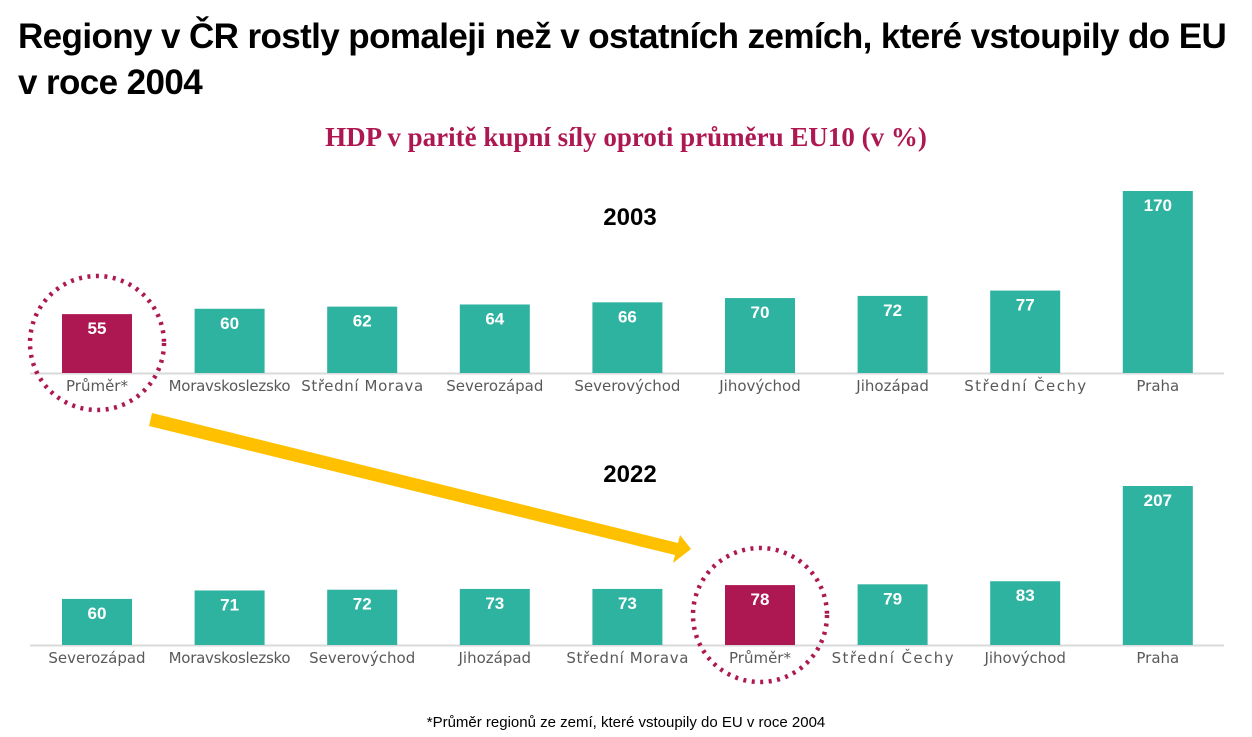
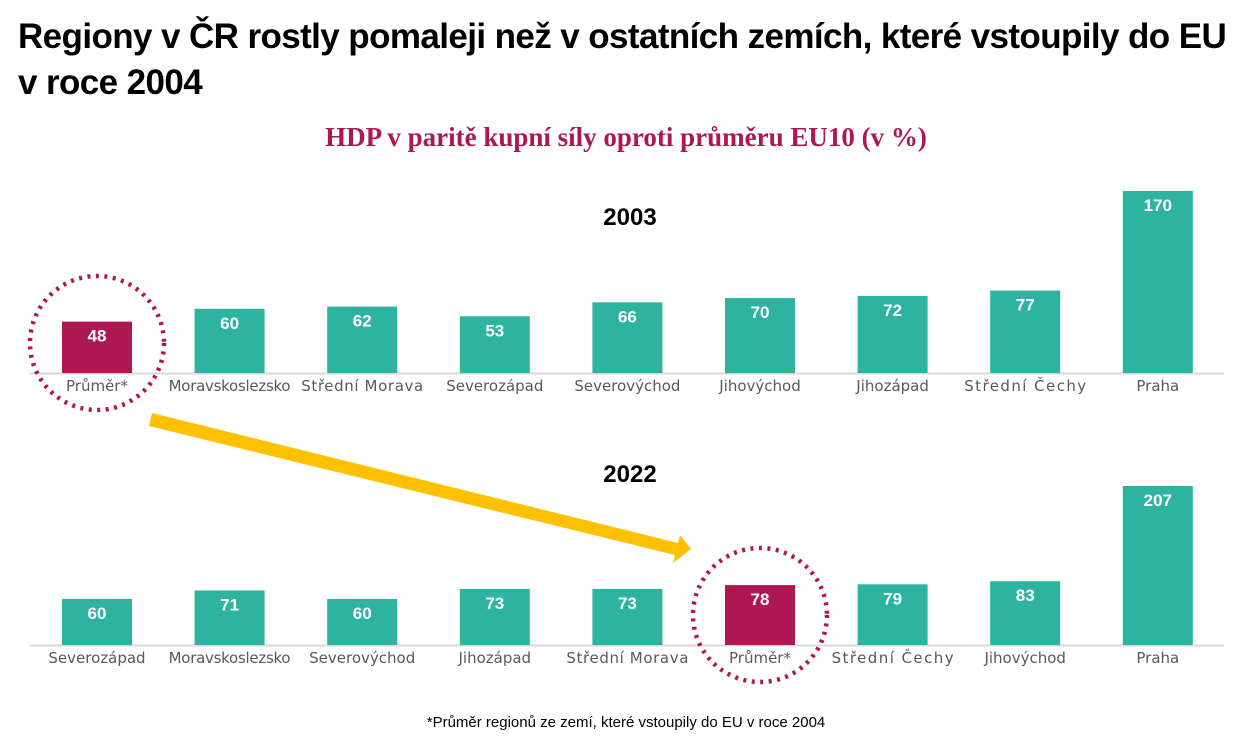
2003/Průměr*: 55 -> 48
2003/Severozápad: 64 -> 53
2022/Severovýchod: 72 -> 60
